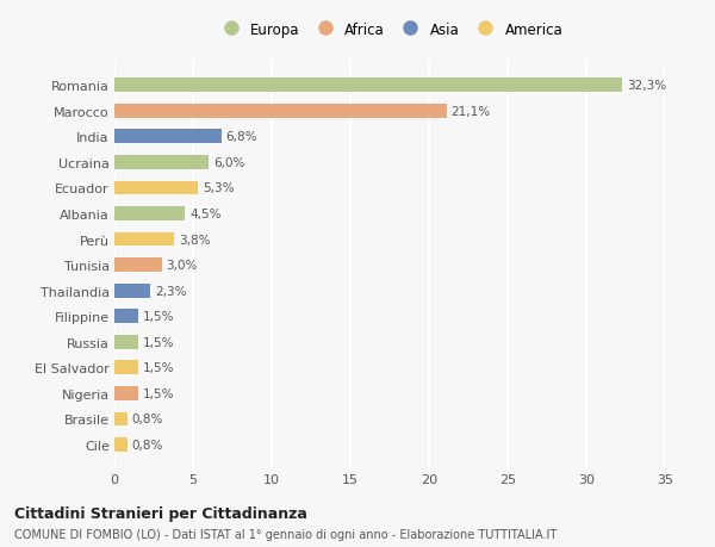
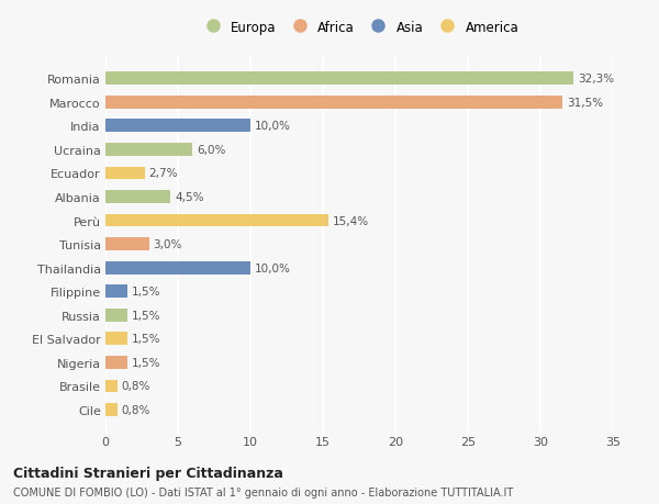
Marocco: 21,1% -> 31,5%
India: 6,8% -> 10,0%
Ecuador: 5,3% -> 2,7%
Perù: 3,8% -> 15,4%
Thailandia: 2,3% -> 10,0%
